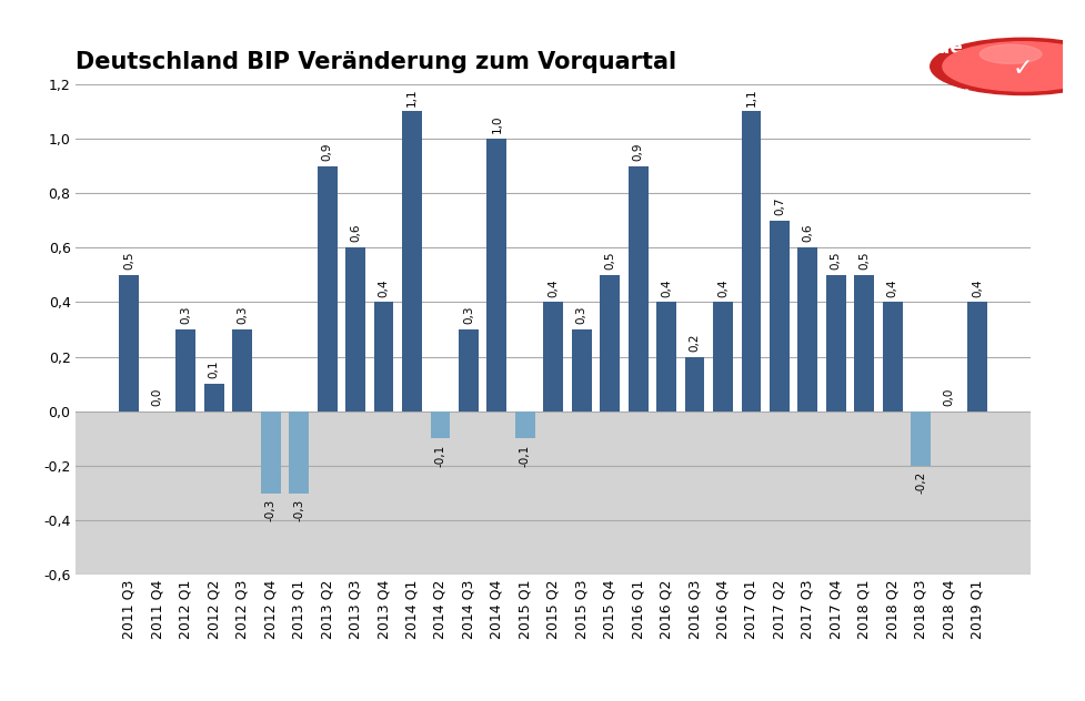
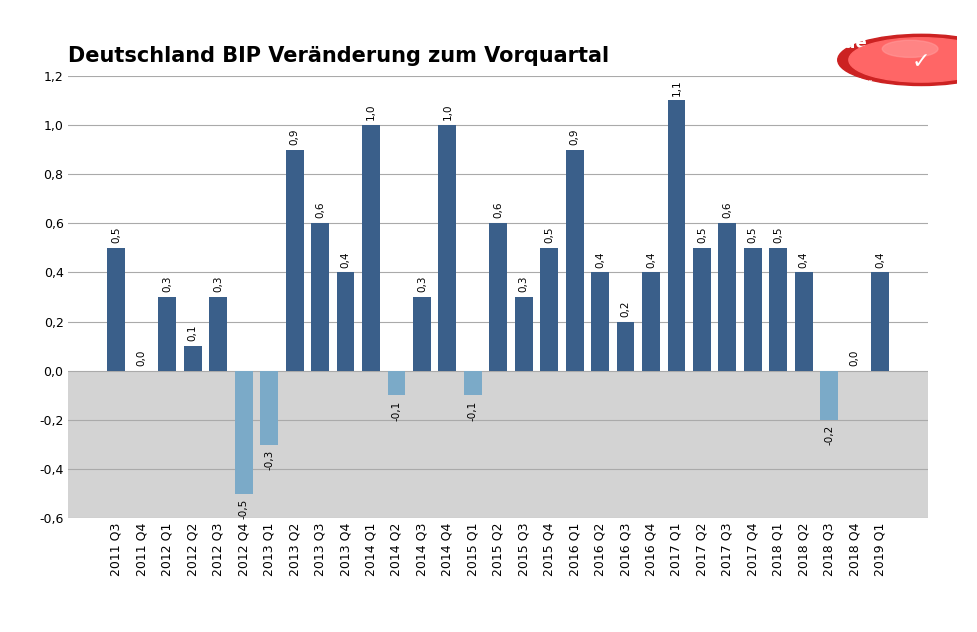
2012 Q4: -0,3 -> -0,5
2014 Q1: 1,1 -> 1,0
2015 Q2: 0,4 -> 0,6
2017 Q2: 0,7 -> 0,5
